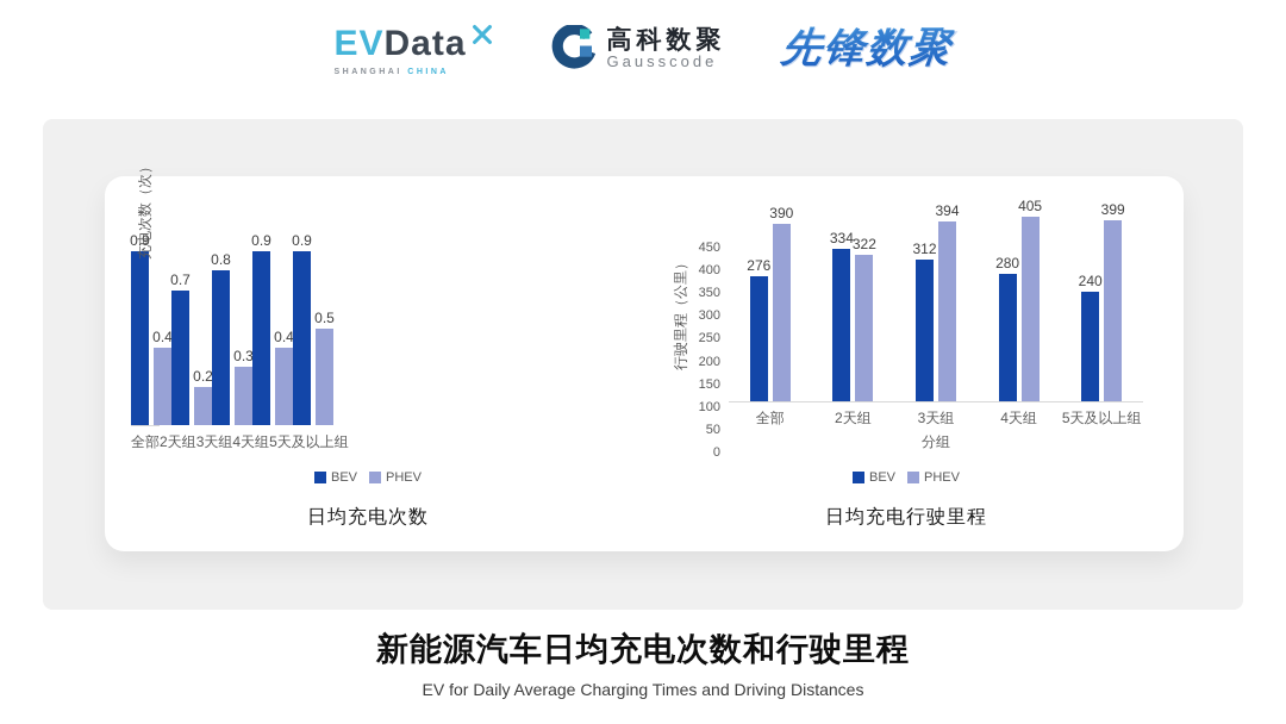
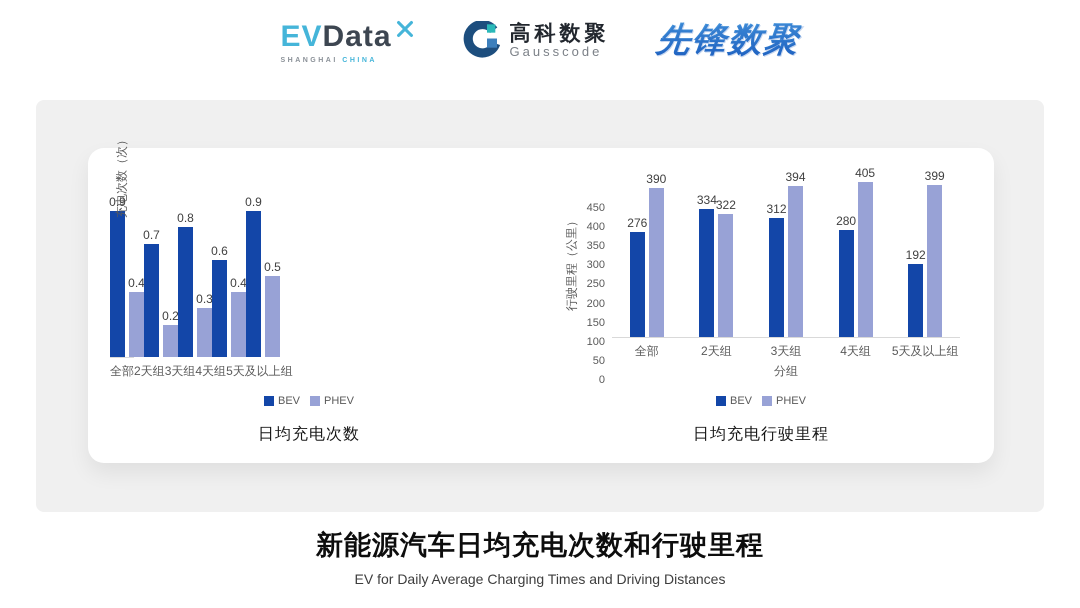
日均充电次数/BEV/4天组: 0.9 -> 0.6
日均充电行驶里程/BEV/5天及以上组: 240 -> 192
